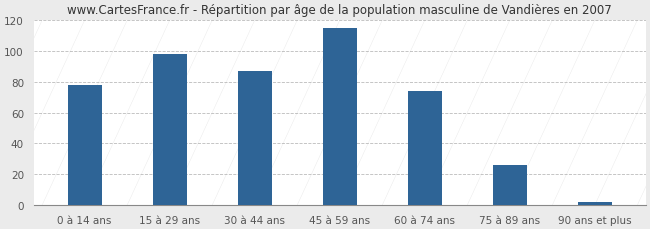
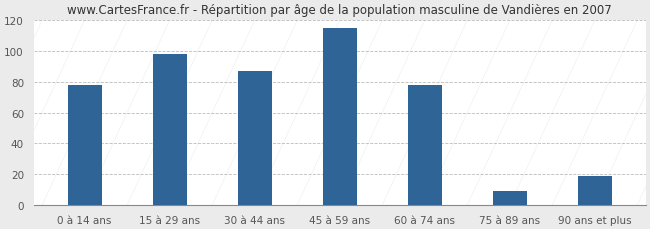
60 à 74 ans: 74 -> 78
75 à 89 ans: 26 -> 9
90 ans et plus: 2 -> 19
